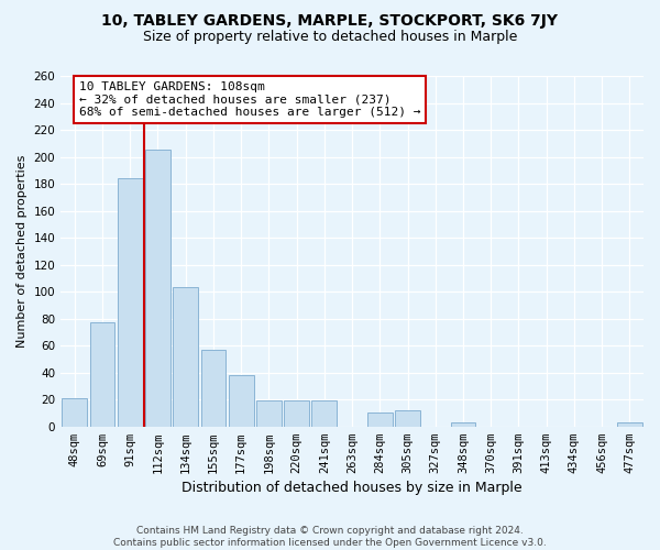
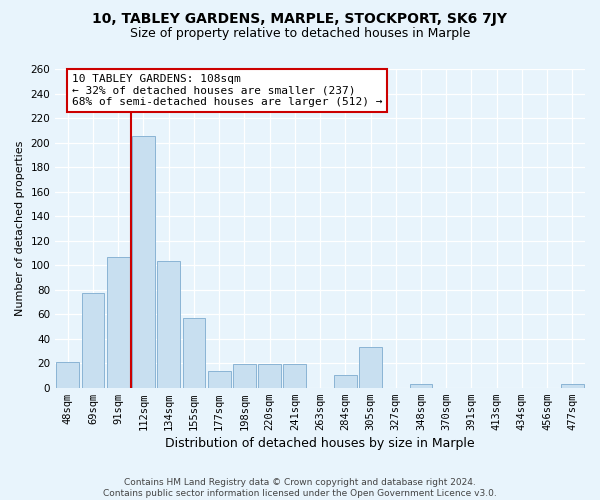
91sqm: 184 -> 107
177sqm: 38 -> 14
305sqm: 12 -> 33
